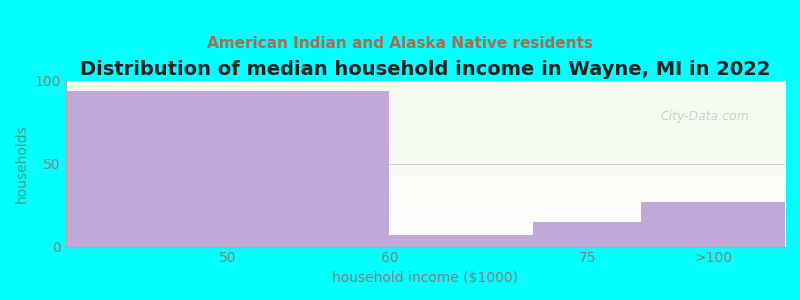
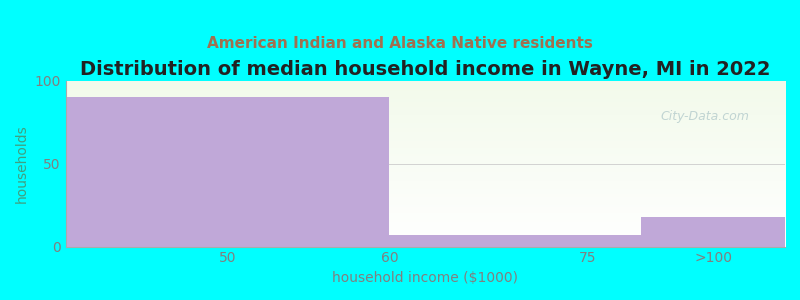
50: 94 -> 90
75: 15 -> 7
>100: 27 -> 18
